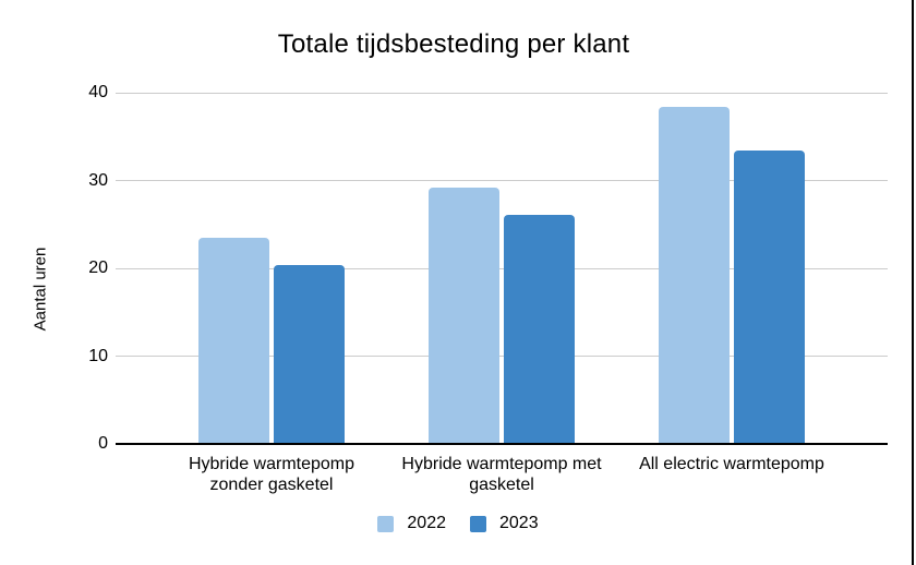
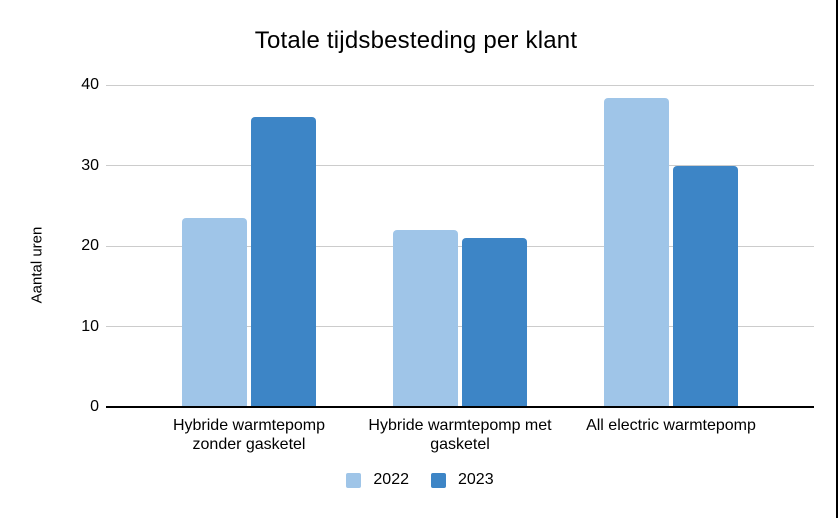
2023/Hybride warmtepomp zonder gasketel: 20 -> 36
2022/Hybride warmtepomp met gasketel: 29 -> 22
2023/Hybride warmtepomp met gasketel: 26 -> 21
2023/All electric warmtepomp: 33 -> 30
